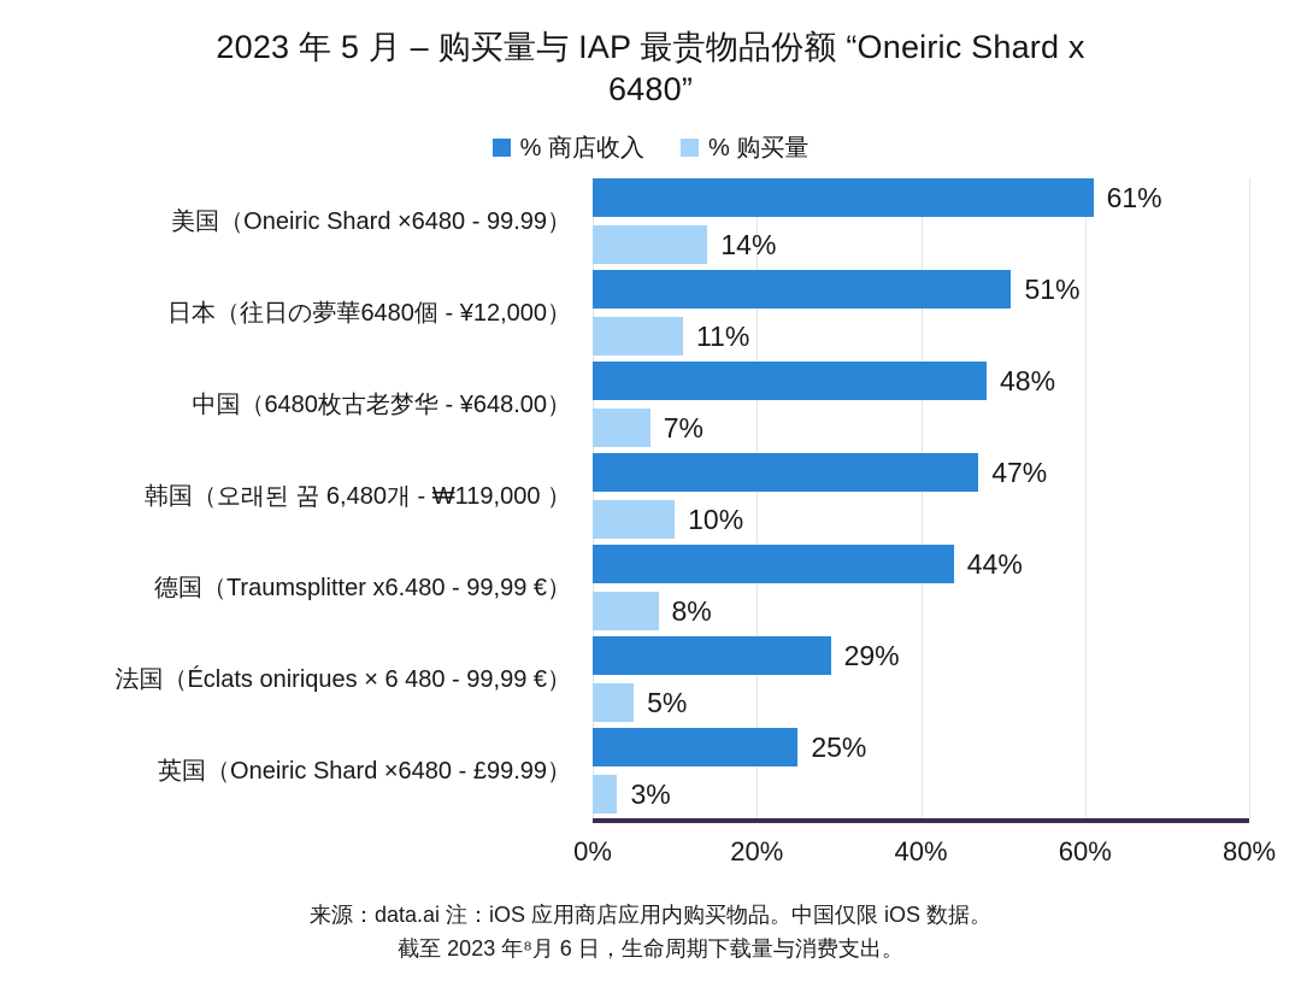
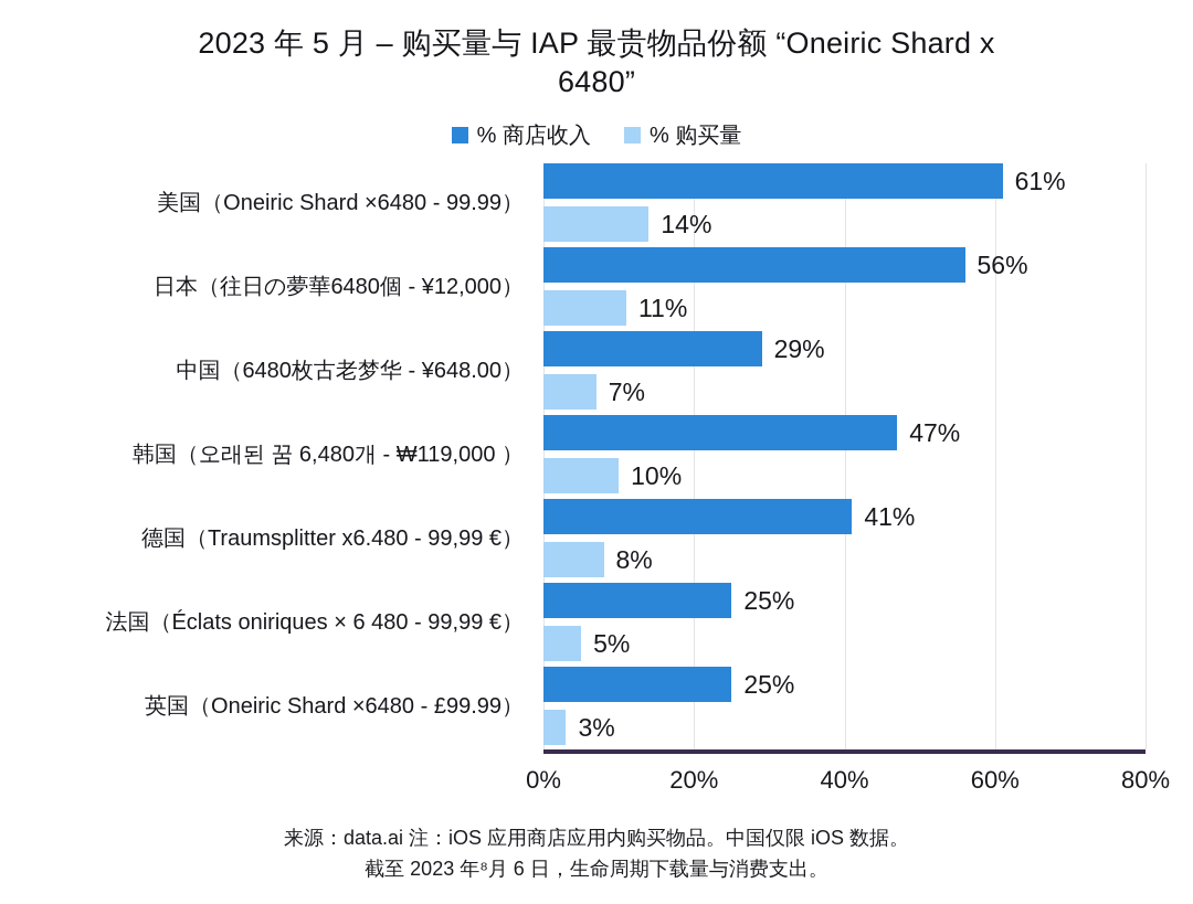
% 商店收入/日本（往日の夢華6480個 - ¥12,000）: 51% -> 56%
% 商店收入/中国（6480枚古老梦华 - ¥648.00）: 48% -> 29%
% 商店收入/德国（Traumsplitter x6.480 - 99,99 €）: 44% -> 41%
% 商店收入/法国（Éclats oniriques × 6 480 - 99,99 €）: 29% -> 25%
